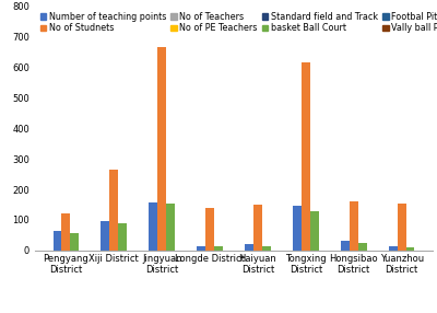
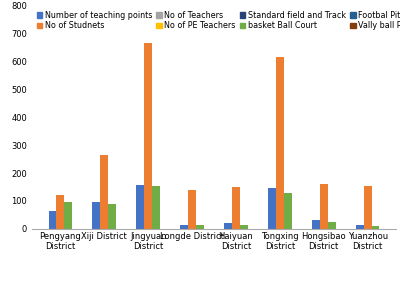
basket Ball Court/Pengyang District: 58 -> 95
